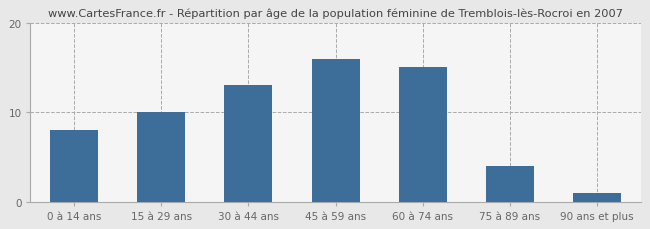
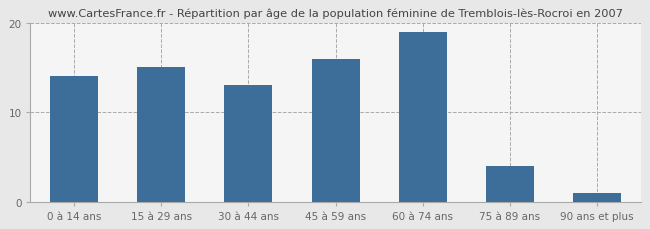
0 à 14 ans: 8 -> 14
15 à 29 ans: 10 -> 15
60 à 74 ans: 15 -> 19
